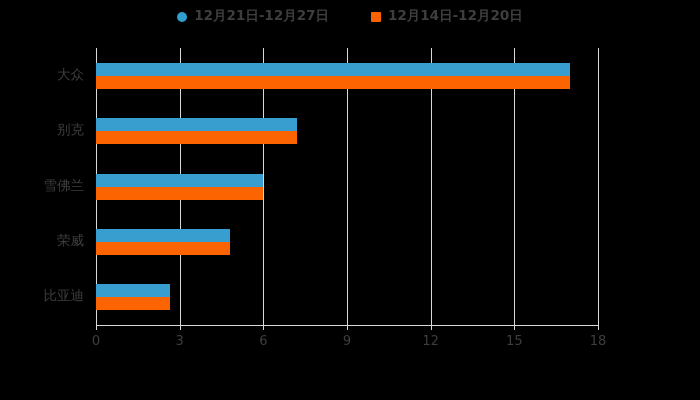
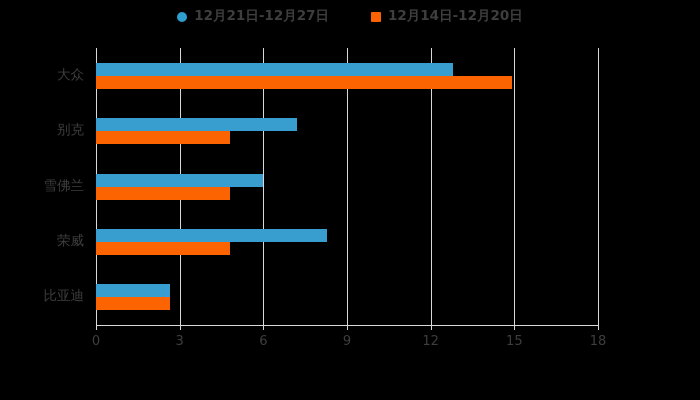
12月21日-12月27日/大众: 17.0 -> 12.8
12月14日-12月20日/大众: 17.0 -> 14.9
12月14日-12月20日/别克: 7.2 -> 4.8
12月14日-12月20日/雪佛兰: 6.0 -> 4.8
12月21日-12月27日/荣威: 4.8 -> 8.3
